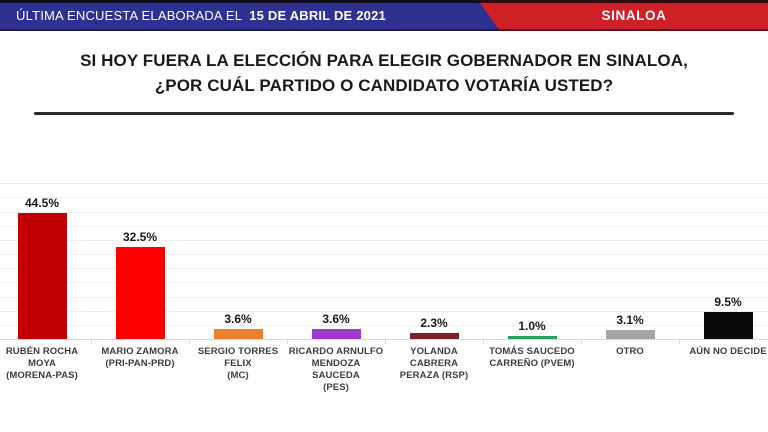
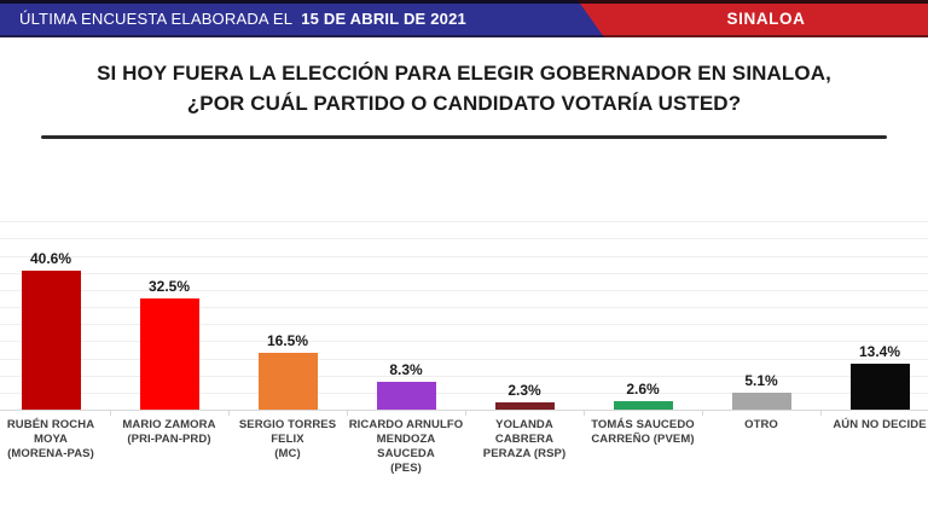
RUBÉN ROCHA MOYA (MORENA-PAS): 44.5% -> 40.6%
SERGIO TORRES FELIX (MC): 3.6% -> 16.5%
RICARDO ARNULFO MENDOZA SAUCEDA (PES): 3.6% -> 8.3%
TOMÁS SAUCEDO CARREÑO (PVEM): 1.0% -> 2.6%
OTRO: 3.1% -> 5.1%
AÚN NO DECIDE: 9.5% -> 13.4%
